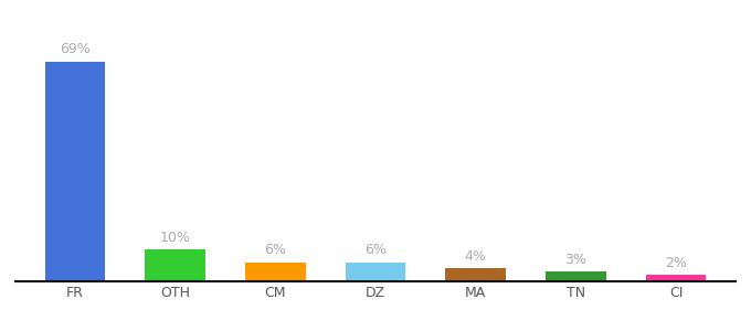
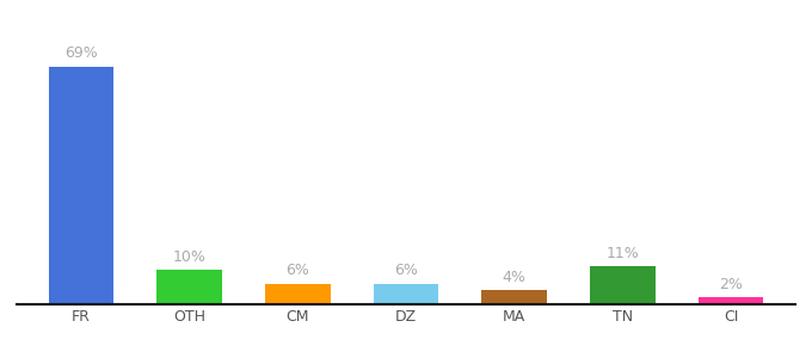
TN: 3% -> 11%
